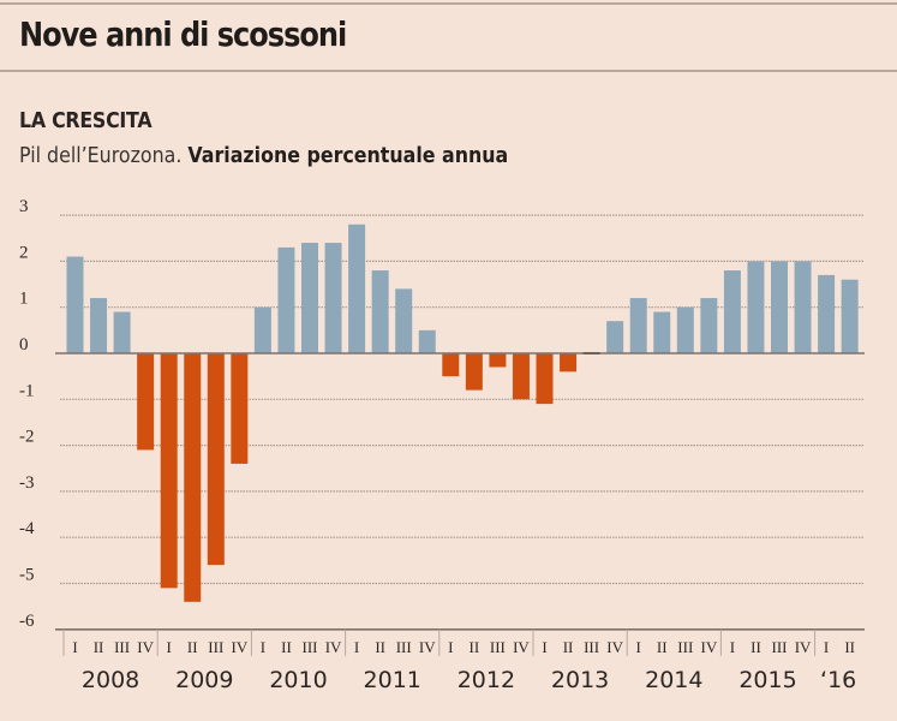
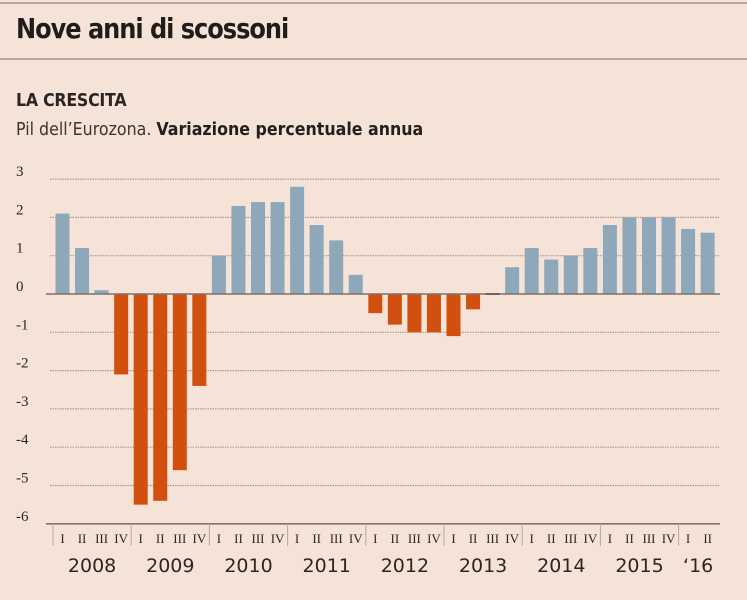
2008 III: 0.9 -> 0.1
2009 I: -5.1 -> -5.5
2012 III: -0.3 -> -1.0
